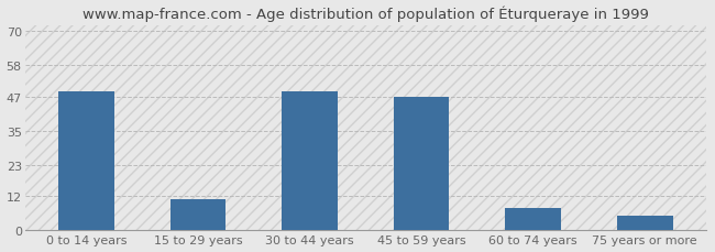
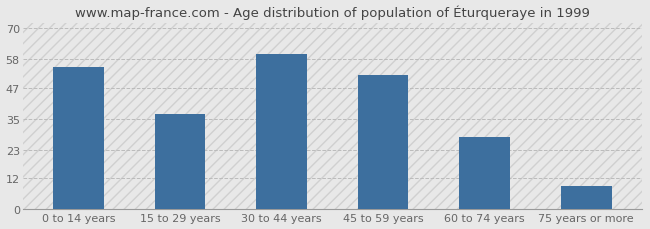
0 to 14 years: 49 -> 55
15 to 29 years: 11 -> 37
30 to 44 years: 49 -> 60
45 to 59 years: 47 -> 52
60 to 74 years: 8 -> 28
75 years or more: 5 -> 9
